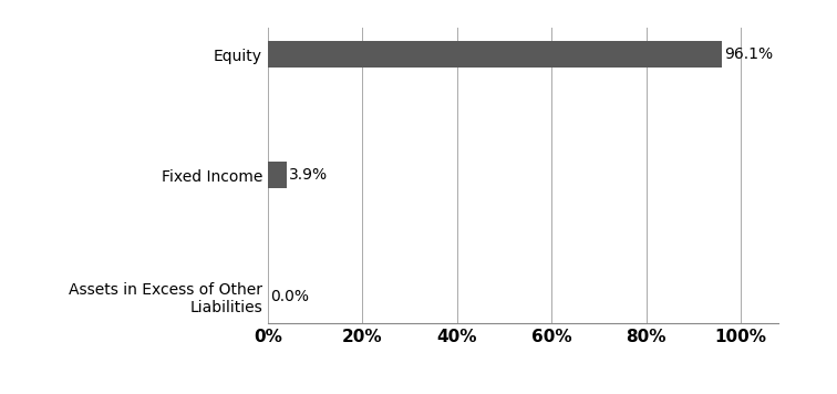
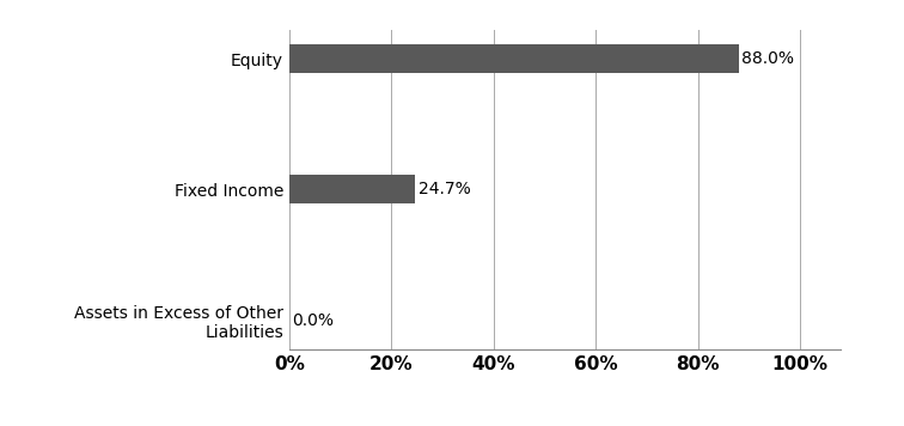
Equity: 96.1% -> 88.0%
Fixed Income: 3.9% -> 24.7%
